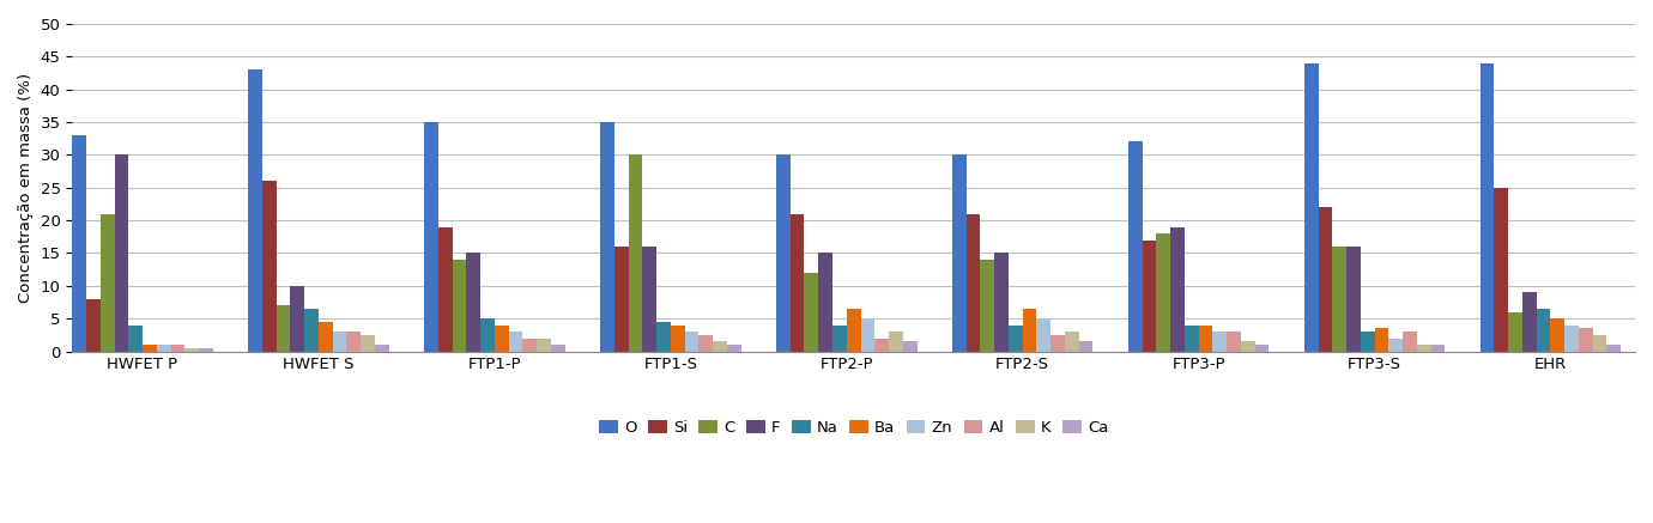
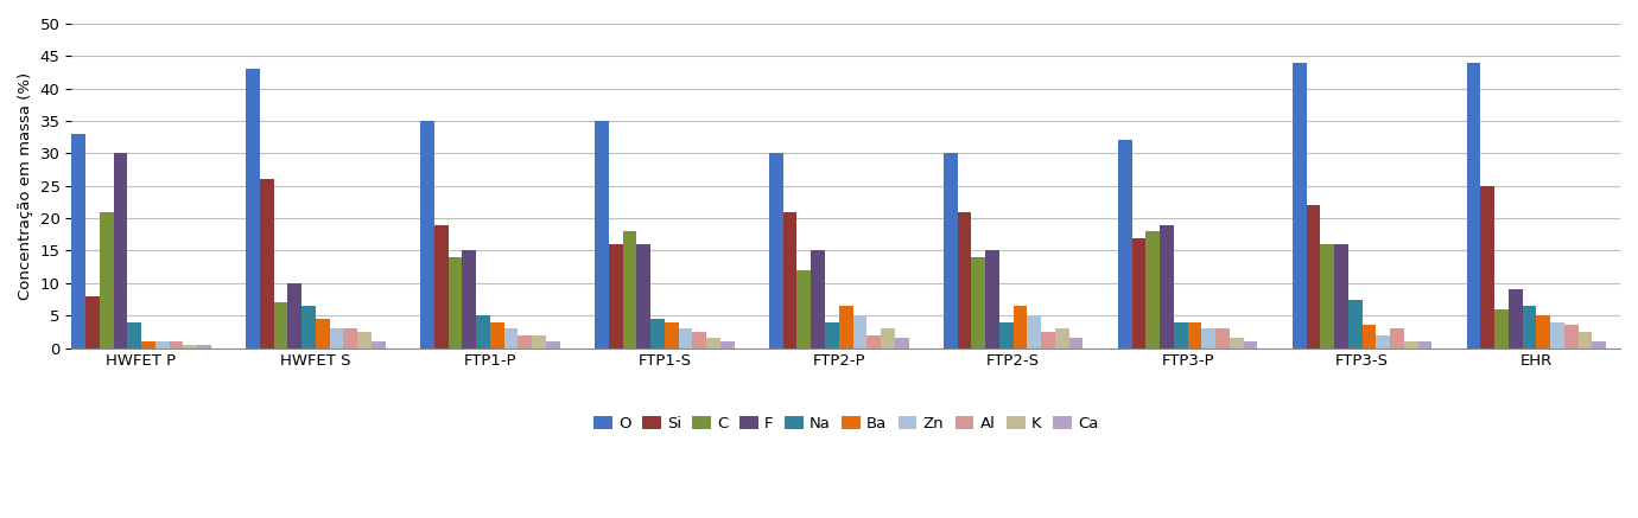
C/FTP1-S: 30 -> 18
Na/FTP3-S: 3.0 -> 7.5
